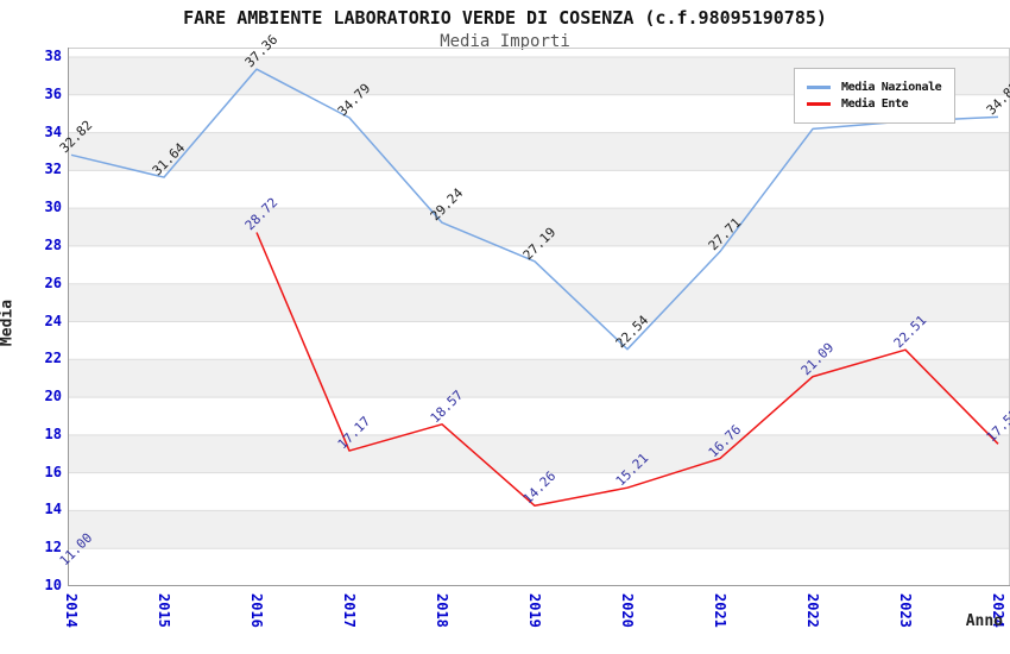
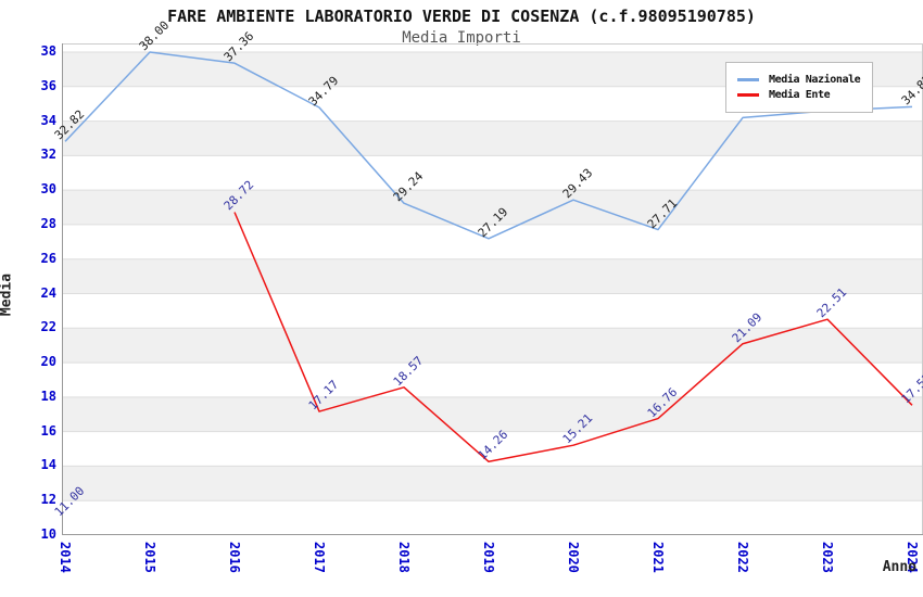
Media Nazionale/2015: 31.64 -> 38.00
Media Nazionale/2020: 22.54 -> 29.43
